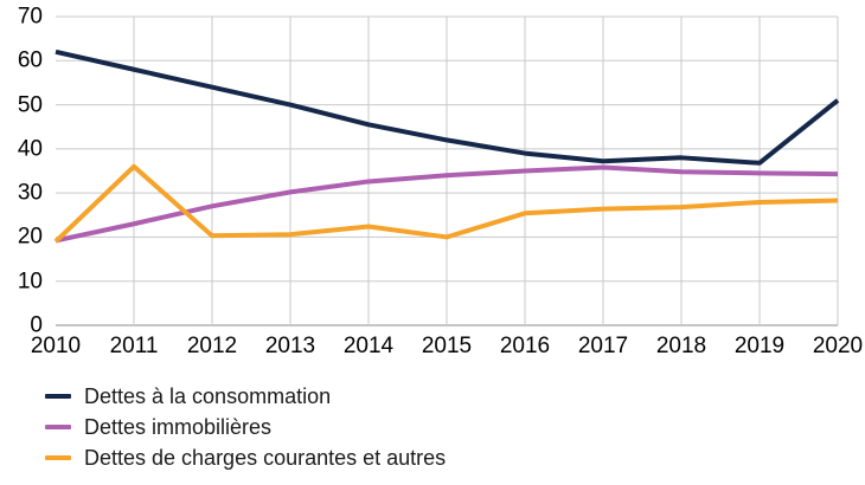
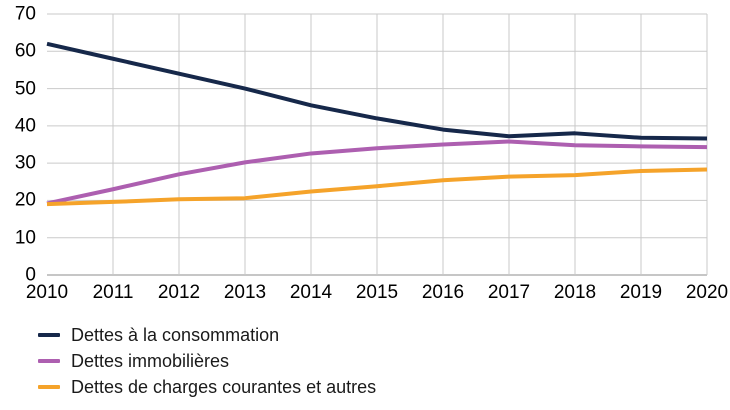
Dettes de charges courantes et autres/2011: 36 -> 20
Dettes de charges courantes et autres/2015: 20 -> 24
Dettes à la consommation/2020: 51 -> 37
